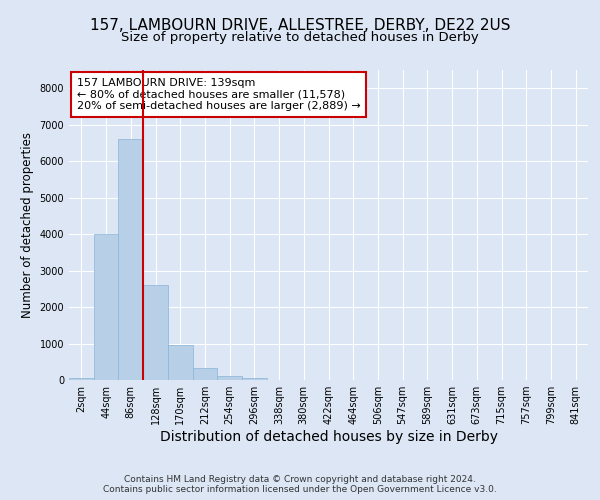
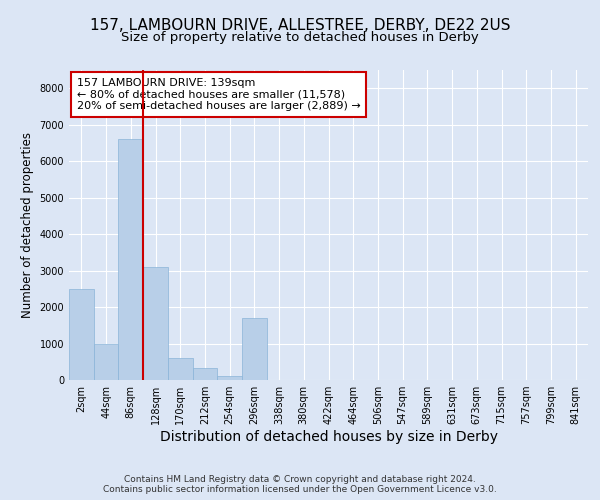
2sqm: 50 -> 2500
44sqm: 4000 -> 1000
128sqm: 2600 -> 3100
170sqm: 950 -> 600
296sqm: 60 -> 1700
